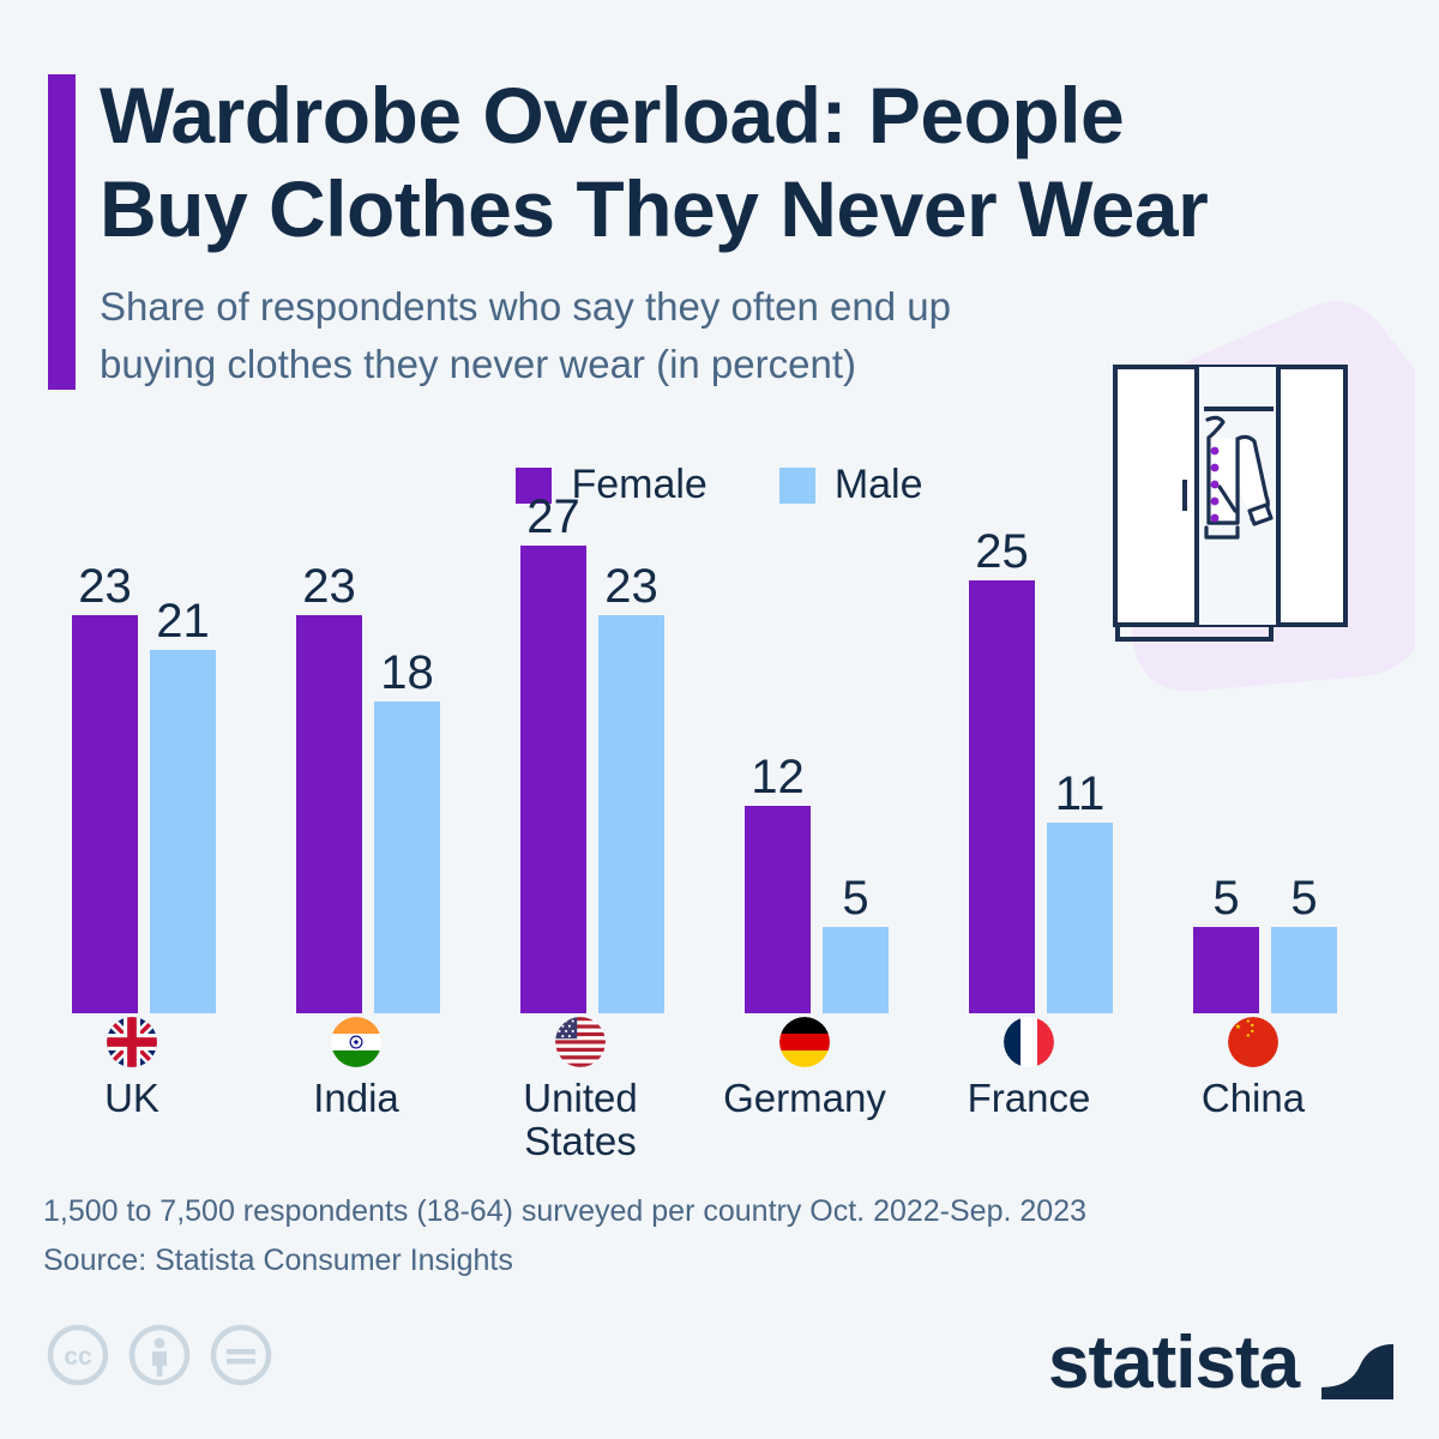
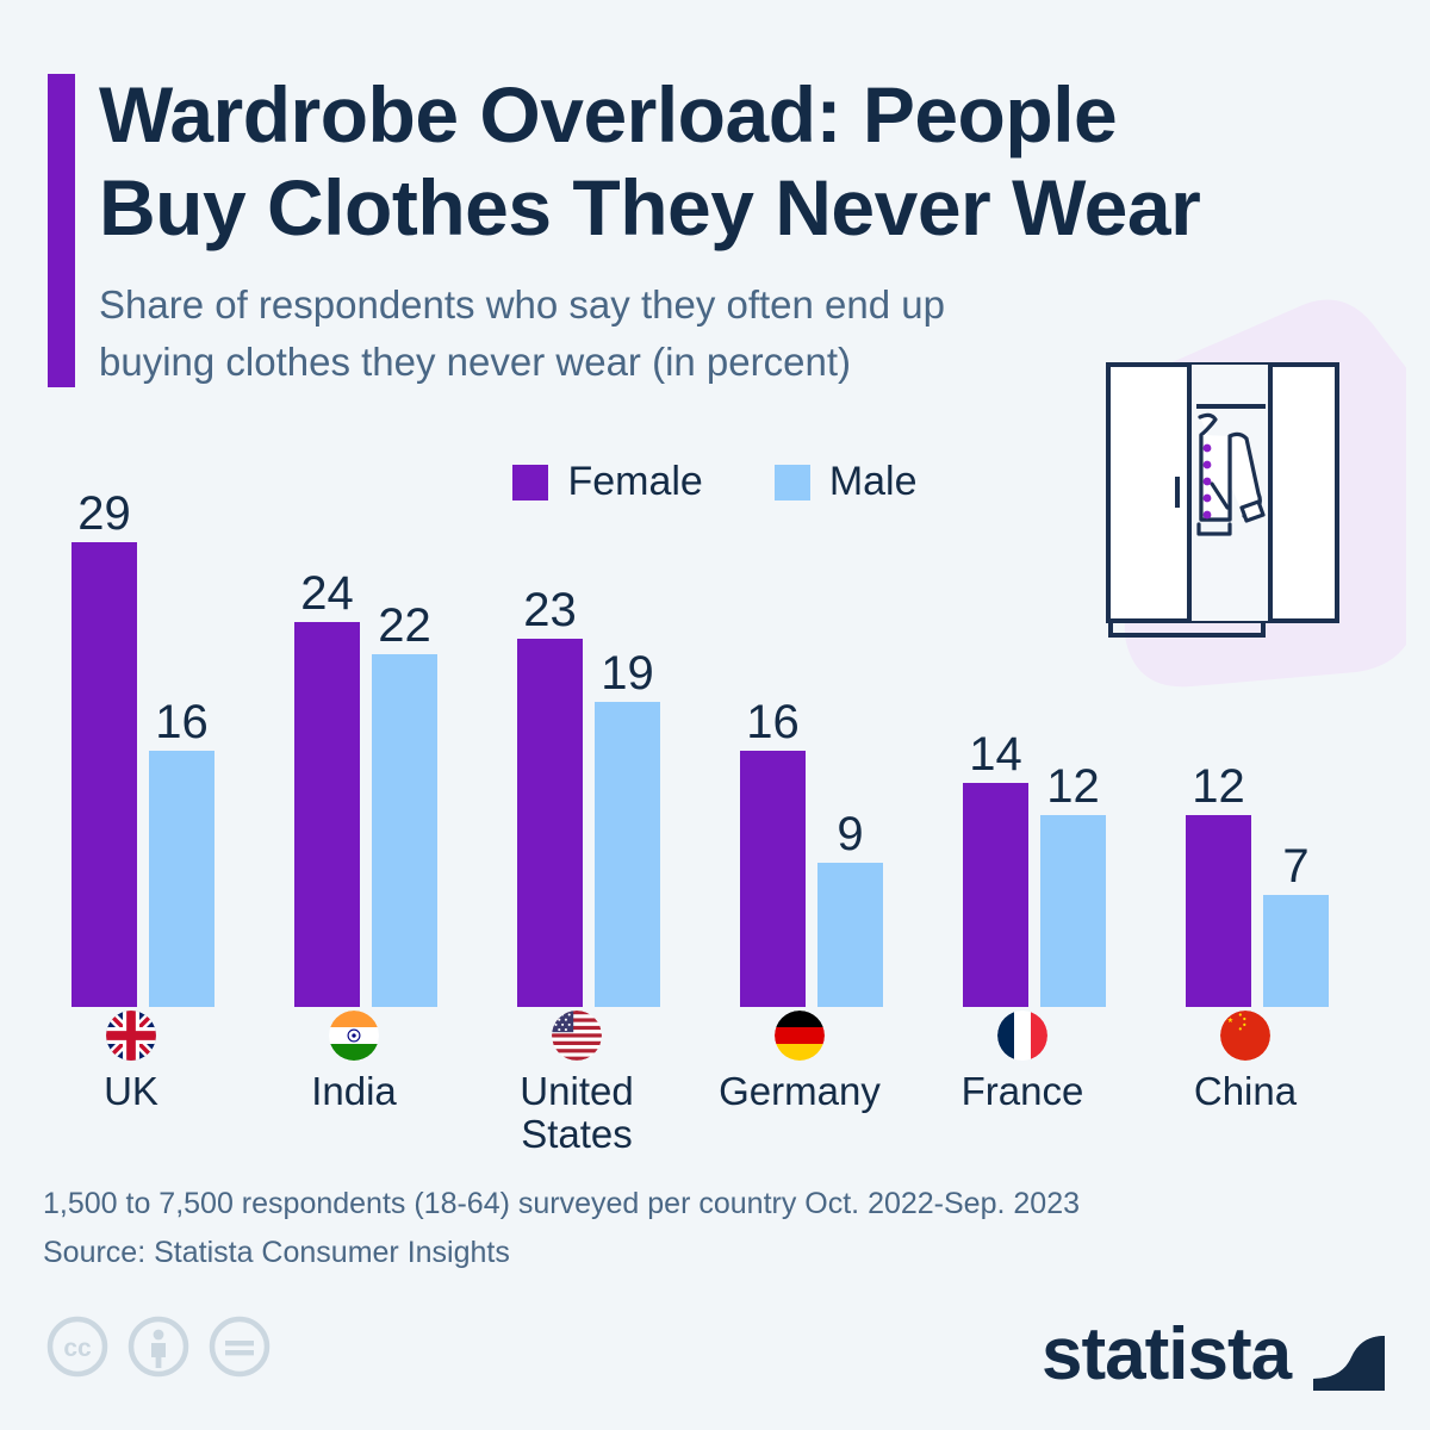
Female/UK: 23 -> 29
Male/UK: 21 -> 16
Female/India: 23 -> 24
Male/India: 18 -> 22
Female/United States: 27 -> 23
Male/United States: 23 -> 19
Female/Germany: 12 -> 16
Male/Germany: 5 -> 9
Female/France: 25 -> 14
Male/France: 11 -> 12
Female/China: 5 -> 12
Male/China: 5 -> 7
